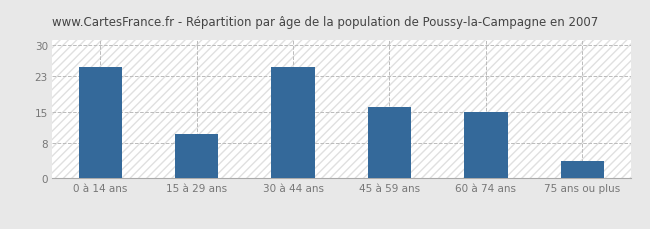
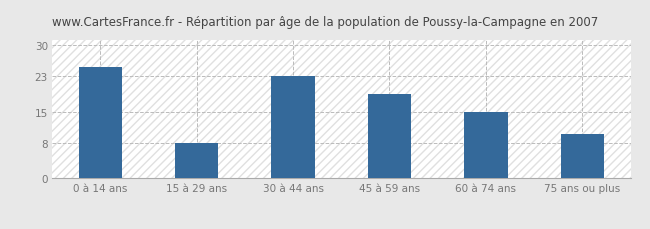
15 à 29 ans: 10 -> 8
30 à 44 ans: 25 -> 23
45 à 59 ans: 16 -> 19
75 ans ou plus: 4 -> 10
